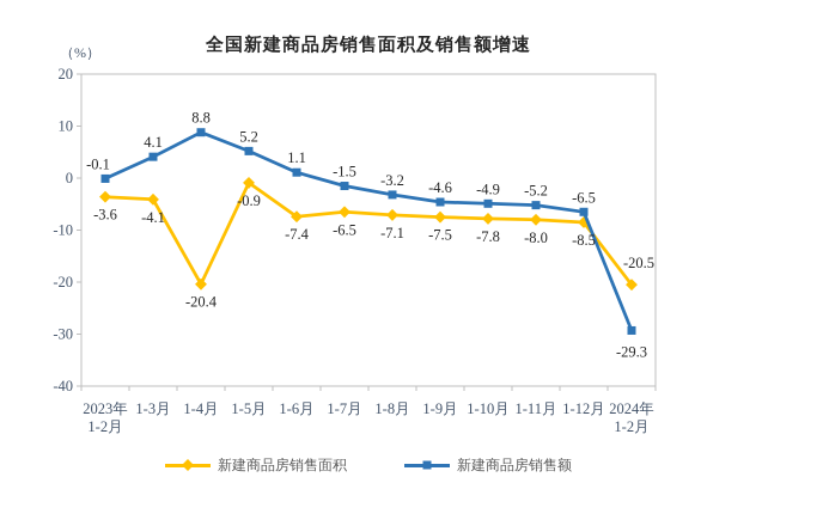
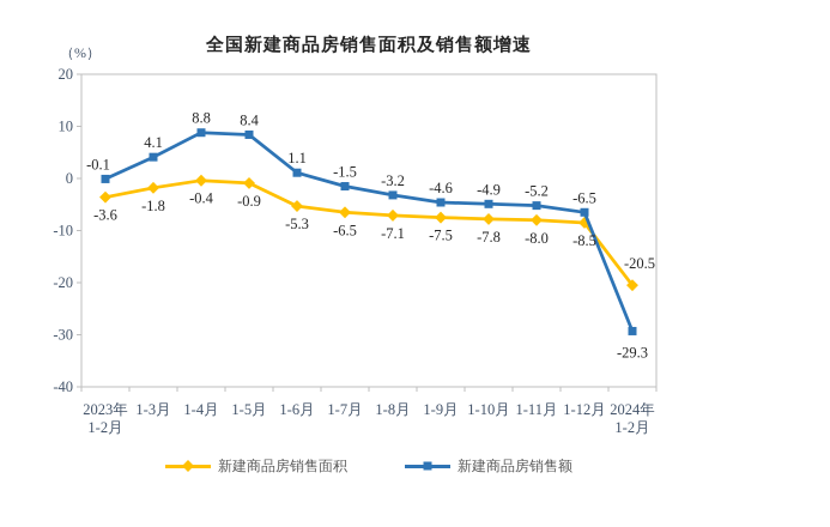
新建商品房销售面积/1-3月: -4.1 -> -1.8
新建商品房销售面积/1-4月: -20.4 -> -0.4
新建商品房销售额/1-5月: 5.2 -> 8.4
新建商品房销售面积/1-6月: -7.4 -> -5.3
